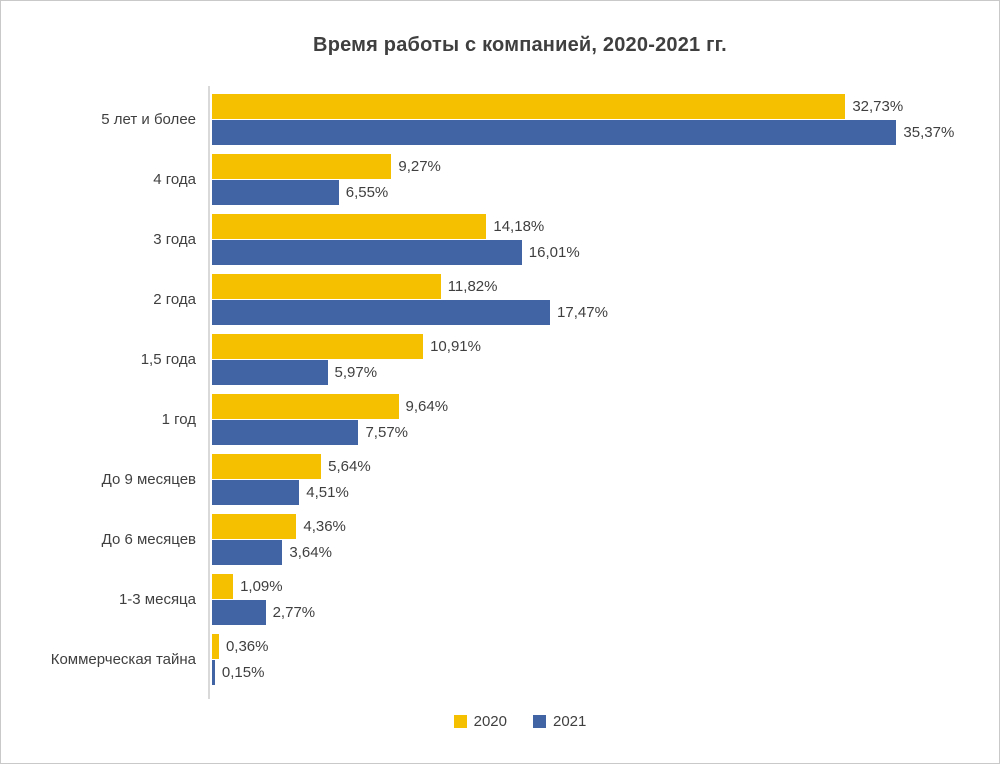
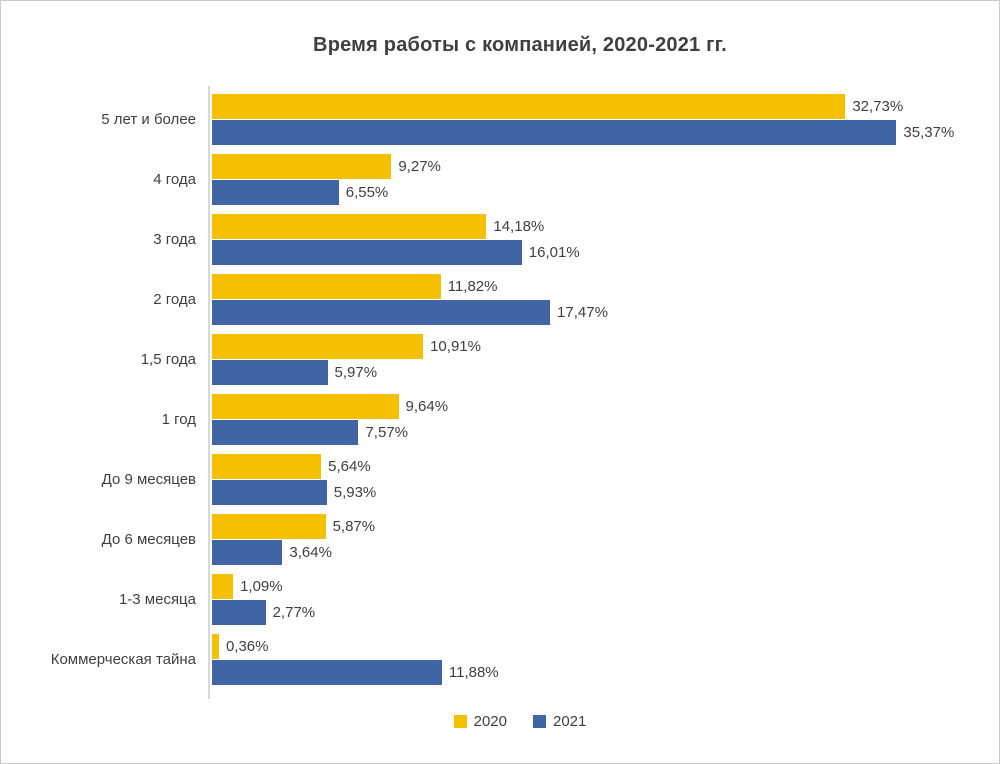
2021/До 9 месяцев: 4,51% -> 5,93%
2020/До 6 месяцев: 4,36% -> 5,87%
2021/Коммерческая тайна: 0,15% -> 11,88%
